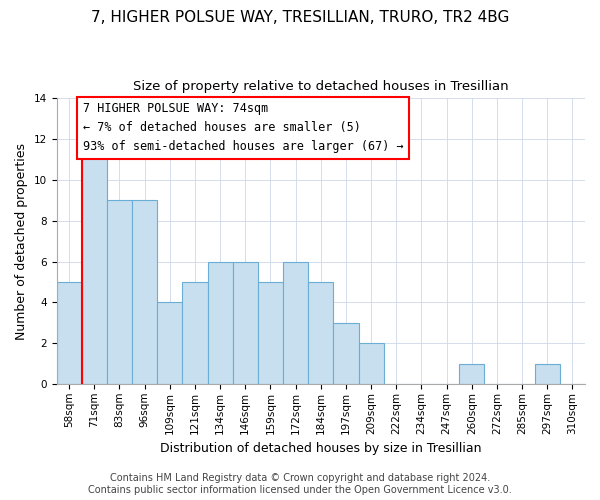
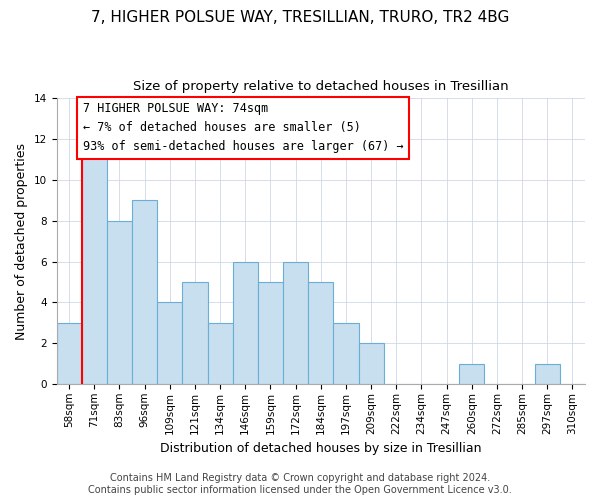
58sqm: 5 -> 3
83sqm: 9 -> 8
134sqm: 6 -> 3
